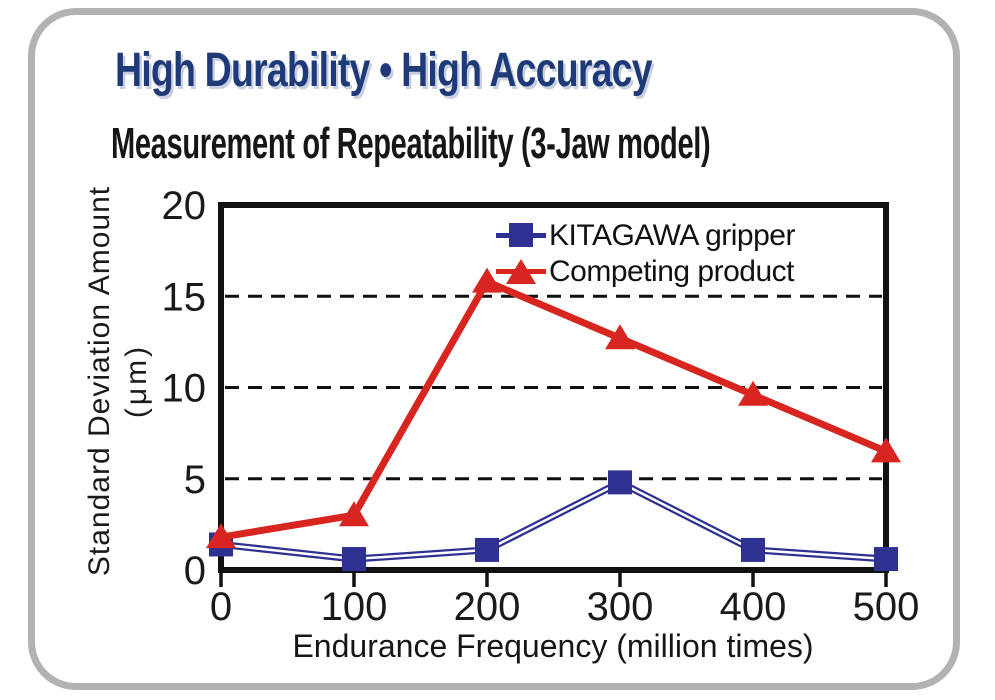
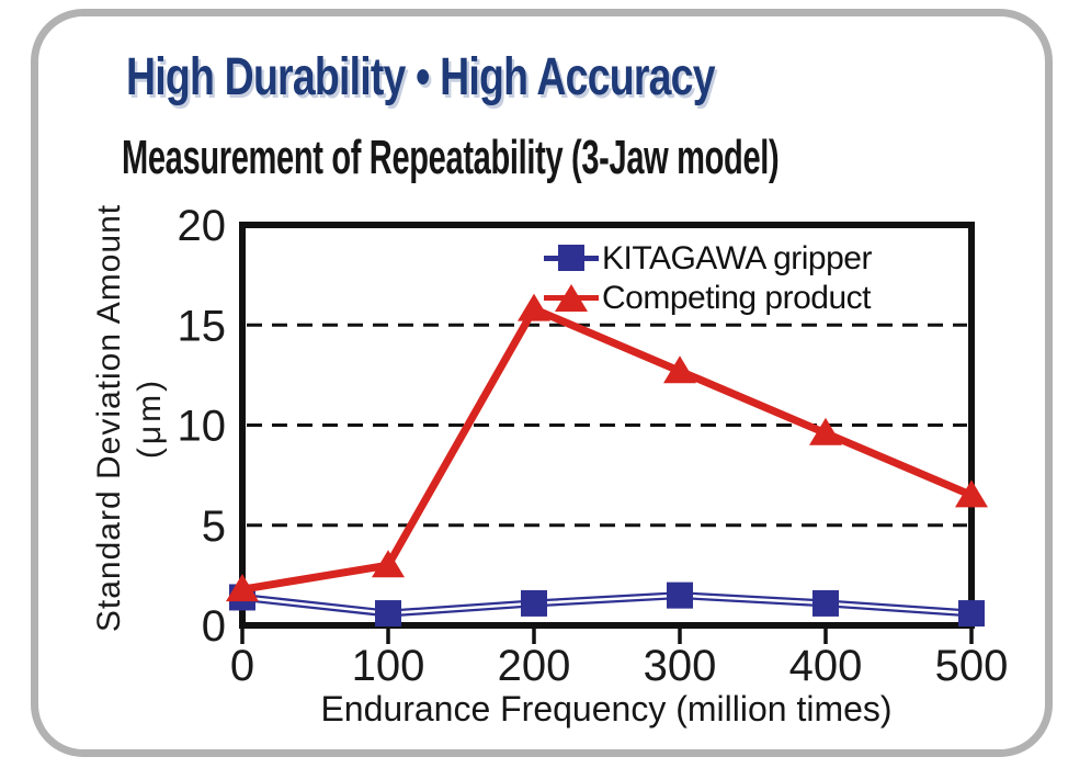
KITAGAWA gripper/300: 4.8 -> 1.5
